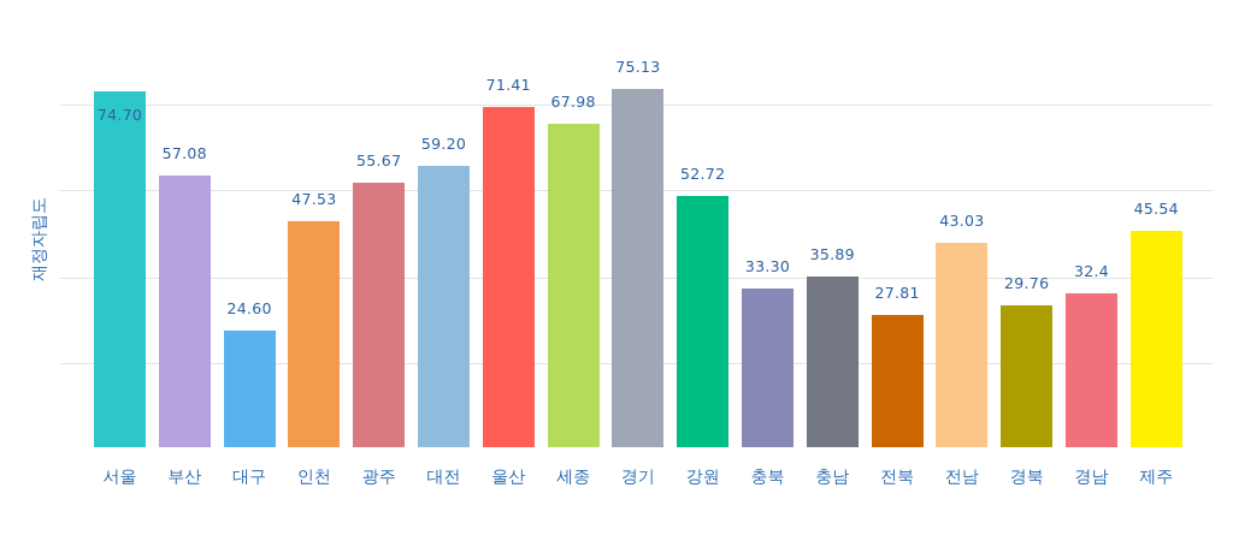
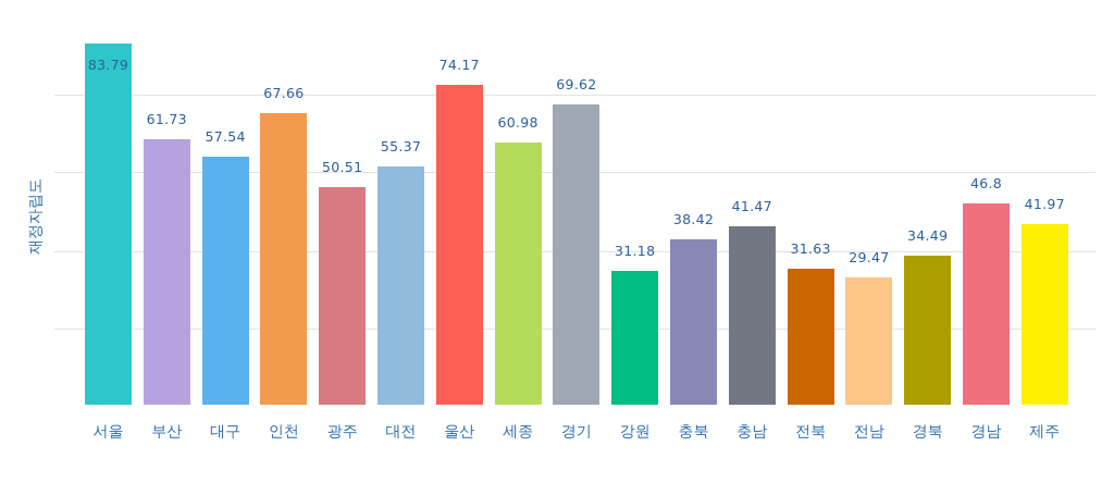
서울: 74.70 -> 83.79
부산: 57.08 -> 61.73
대구: 24.60 -> 57.54
인천: 47.53 -> 67.66
광주: 55.67 -> 50.51
대전: 59.20 -> 55.37
울산: 71.41 -> 74.17
세종: 67.98 -> 60.98
경기: 75.13 -> 69.62
강원: 52.72 -> 31.18
충북: 33.30 -> 38.42
충남: 35.89 -> 41.47
전북: 27.81 -> 31.63
전남: 43.03 -> 29.47
경북: 29.76 -> 34.49
경남: 32.4 -> 46.8
제주: 45.54 -> 41.97
